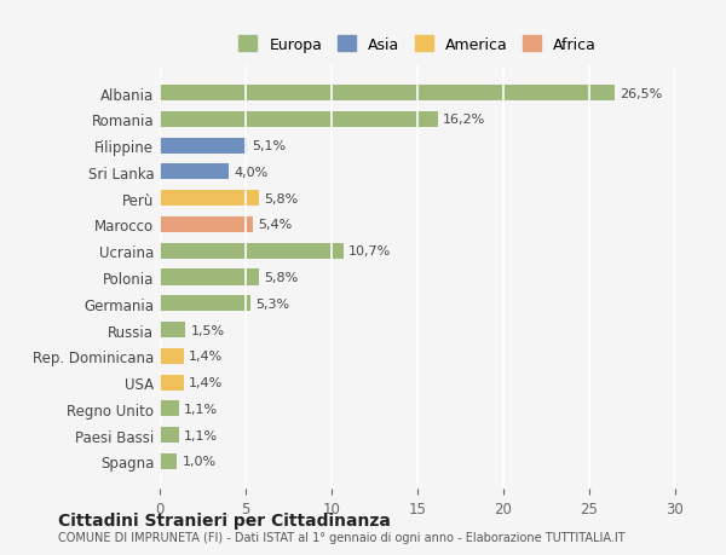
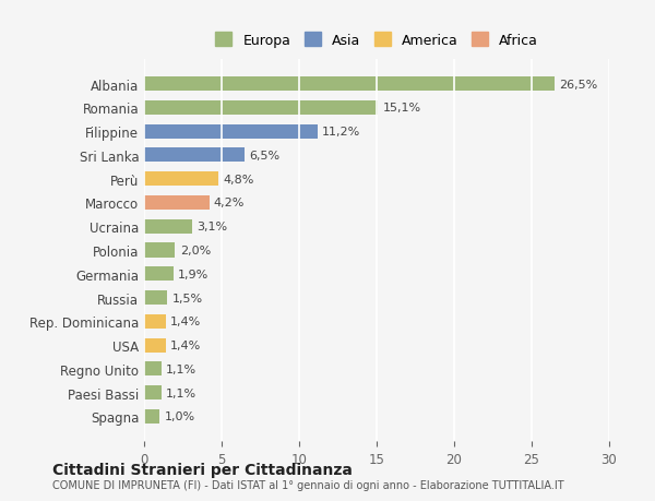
Romania: 16,2% -> 15,1%
Filippine: 5,1% -> 11,2%
Sri Lanka: 4,0% -> 6,5%
Perù: 5,8% -> 4,8%
Marocco: 5,4% -> 4,2%
Ucraina: 10,7% -> 3,1%
Polonia: 5,8% -> 2,0%
Germania: 5,3% -> 1,9%
